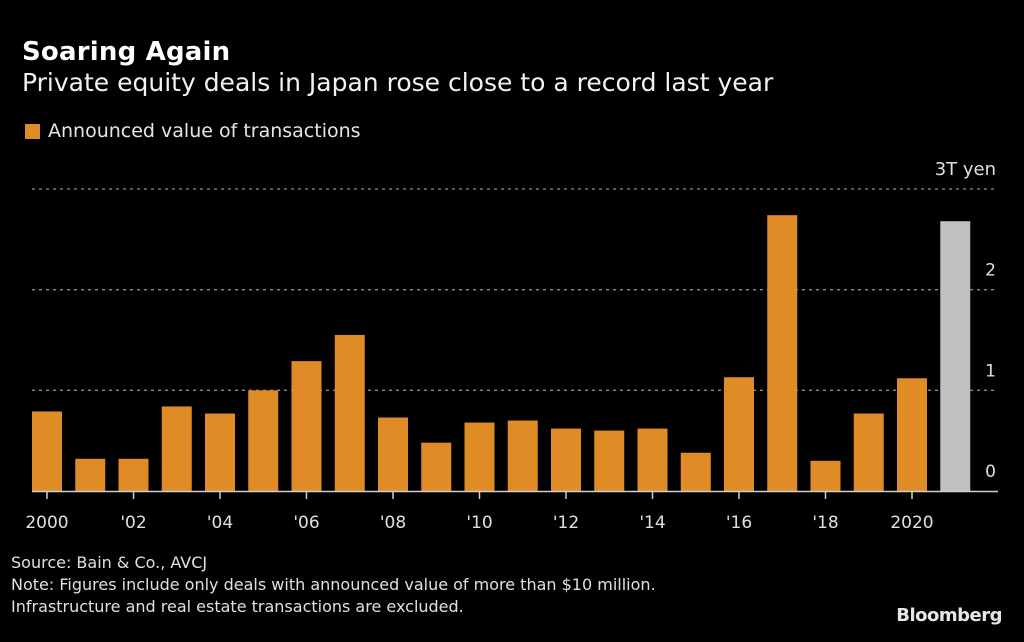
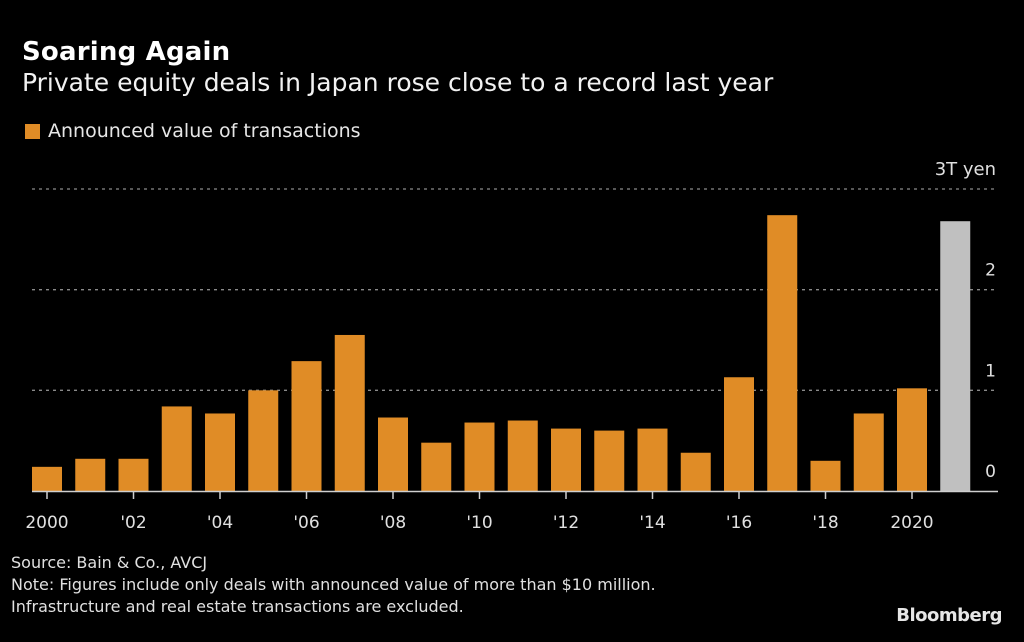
2000: 0.79 -> 0.24
2020: 1.12 -> 1.02
